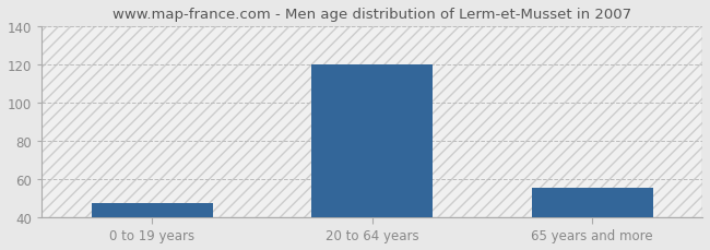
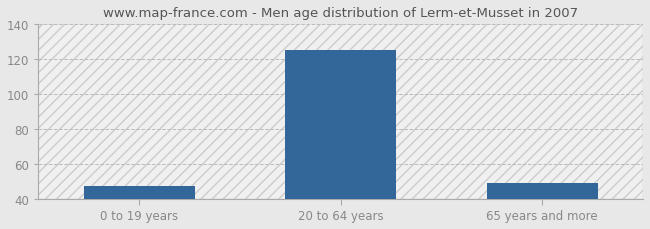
20 to 64 years: 120 -> 125
65 years and more: 55 -> 49
